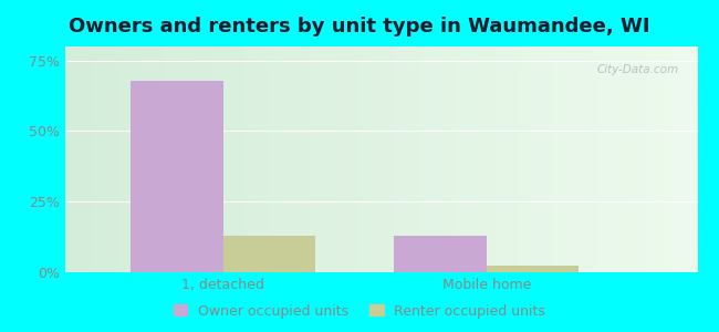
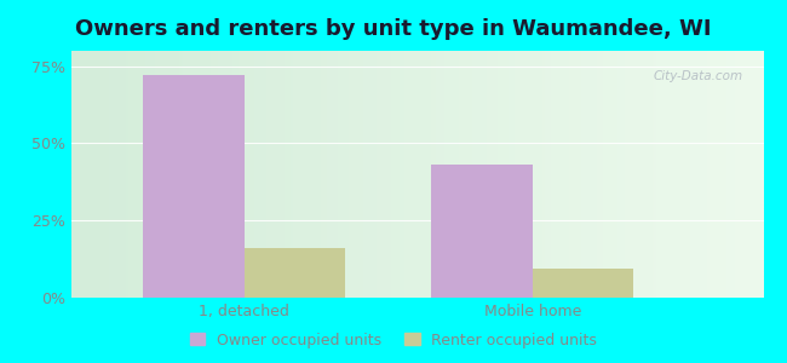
Owner occupied units/1, detached: 68% -> 72%
Renter occupied units/1, detached: 13.0% -> 16.0%
Owner occupied units/Mobile home: 13% -> 43%
Renter occupied units/Mobile home: 2.5% -> 9.5%
